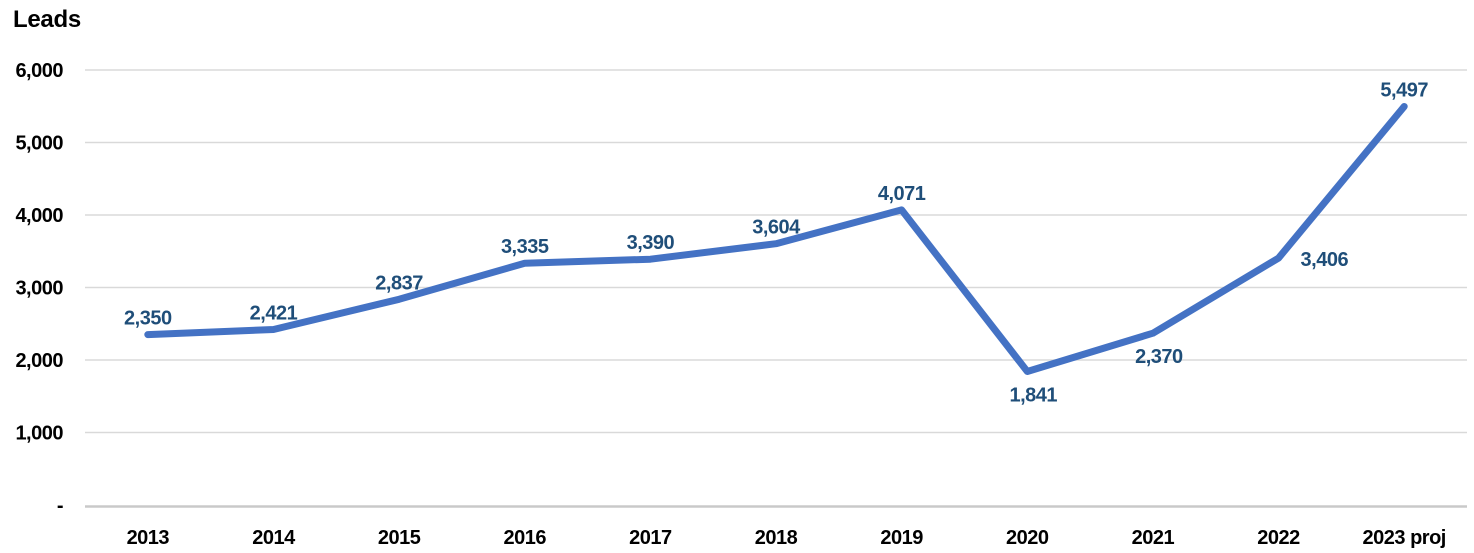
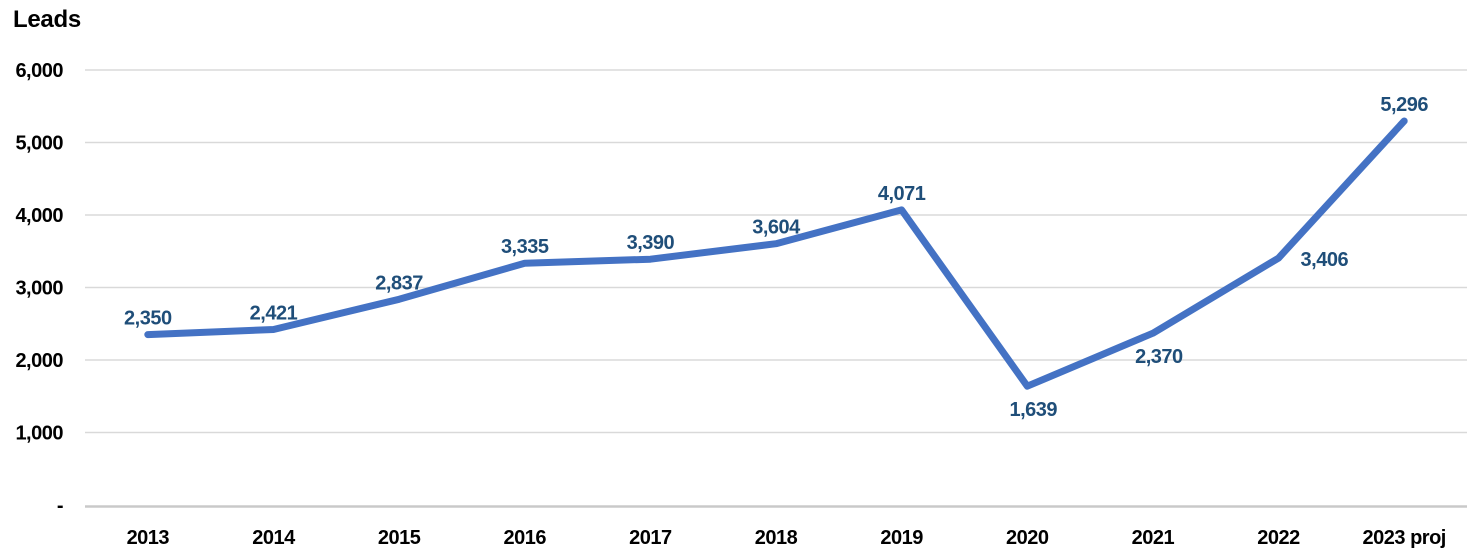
2020: 1,841 -> 1,639
2023 proj: 5,497 -> 5,296
